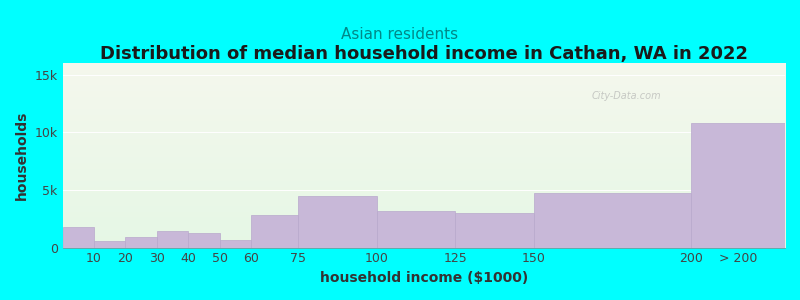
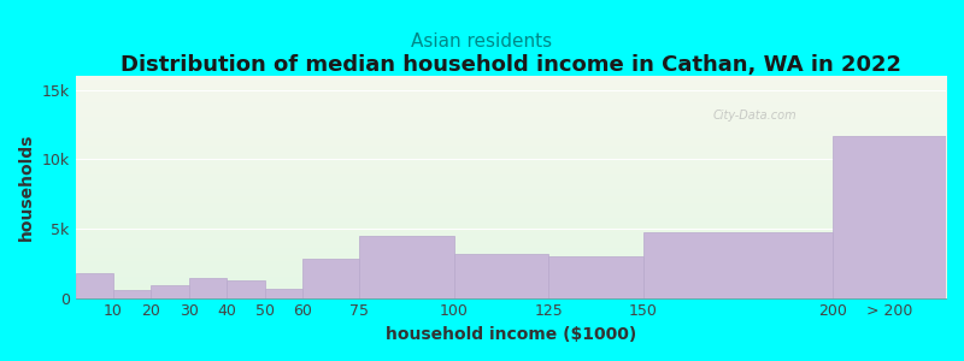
> 200: 10.8k -> 11.7k
